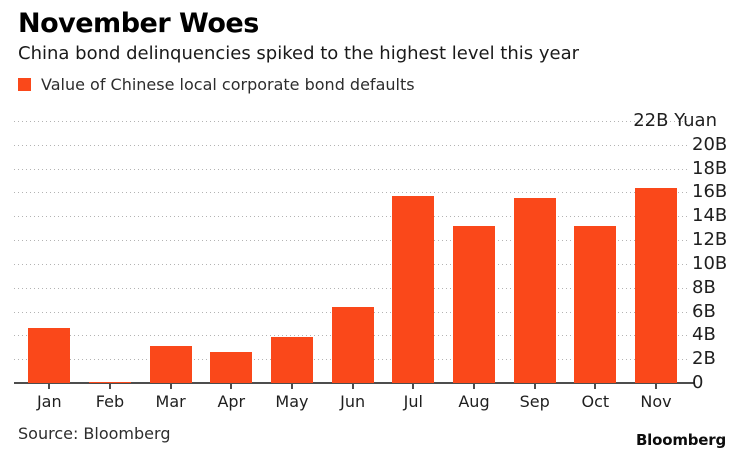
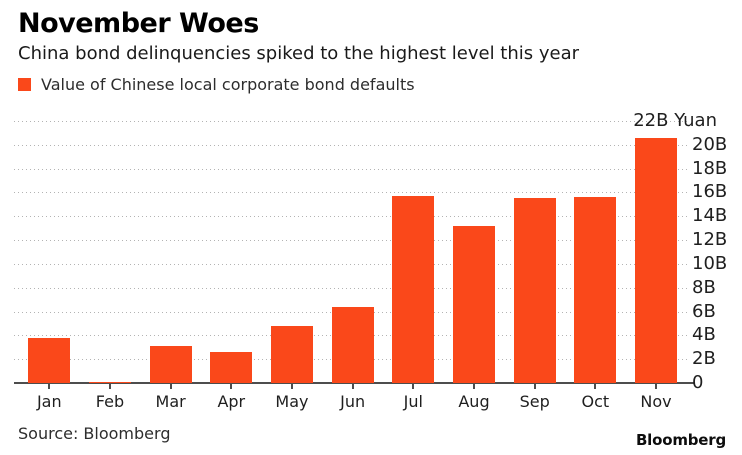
Jan: 4.6B -> 3.8B
May: 3.9B -> 4.8B
Oct: 13.2B -> 15.6B
Nov: 16.4B -> 20.6B
